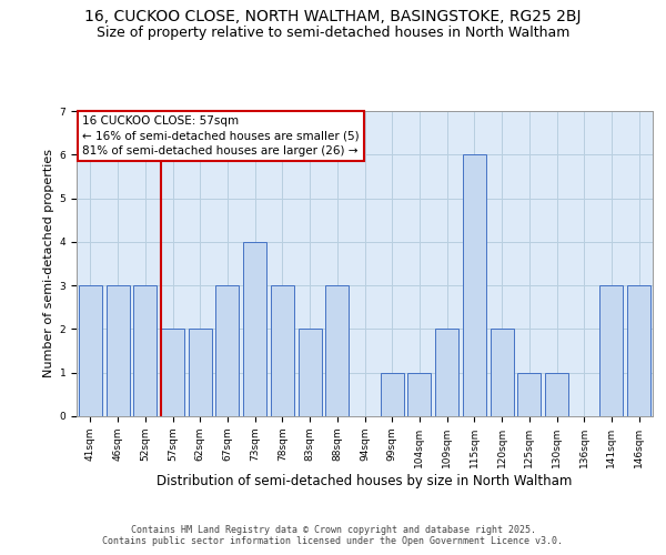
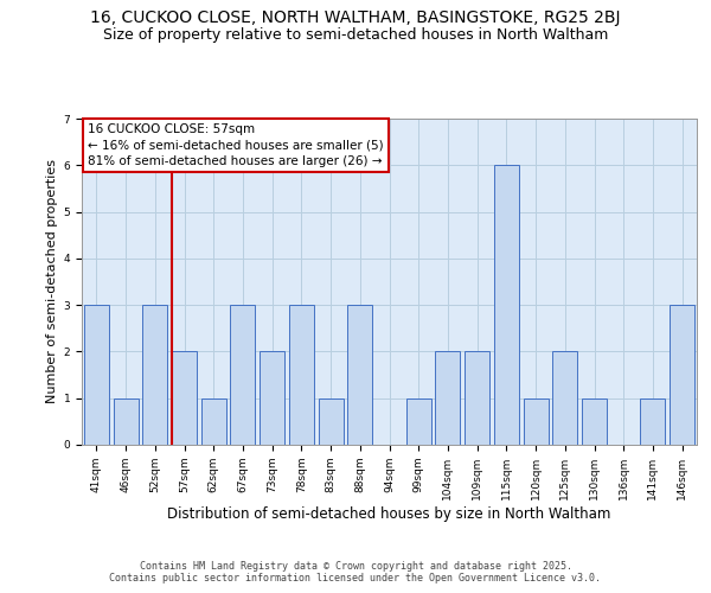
46sqm: 3 -> 1
62sqm: 2 -> 1
73sqm: 4 -> 2
83sqm: 2 -> 1
104sqm: 1 -> 2
120sqm: 2 -> 1
125sqm: 1 -> 2
141sqm: 3 -> 1
